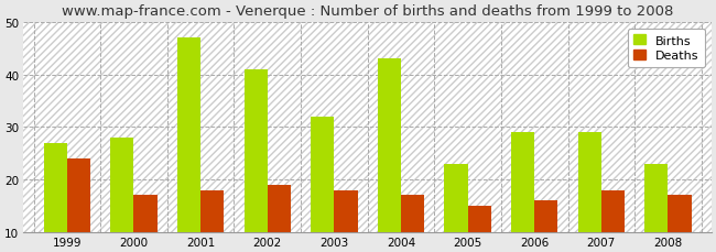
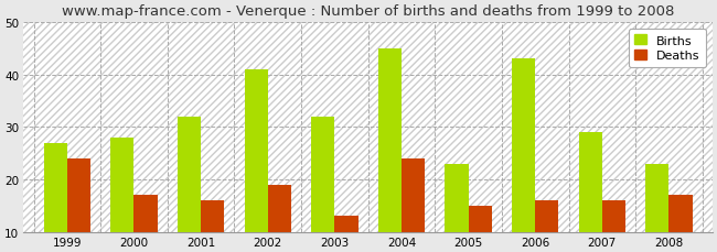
Births/2001: 47 -> 32
Deaths/2001: 18 -> 16
Deaths/2003: 18 -> 13
Births/2004: 43 -> 45
Deaths/2004: 17 -> 24
Births/2006: 29 -> 43
Deaths/2007: 18 -> 16
